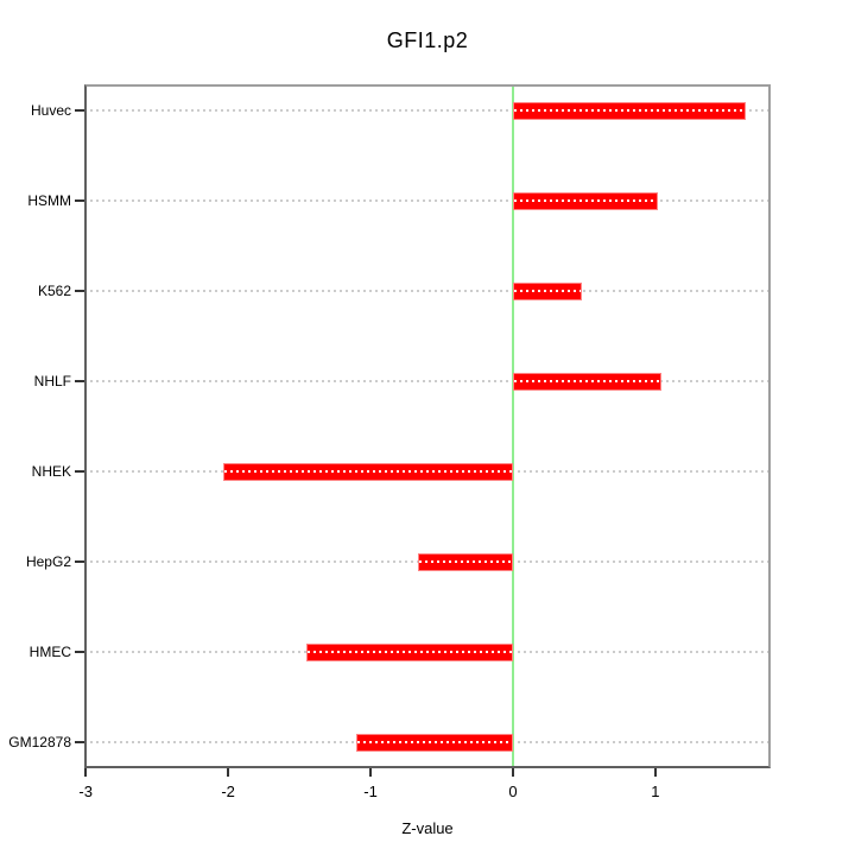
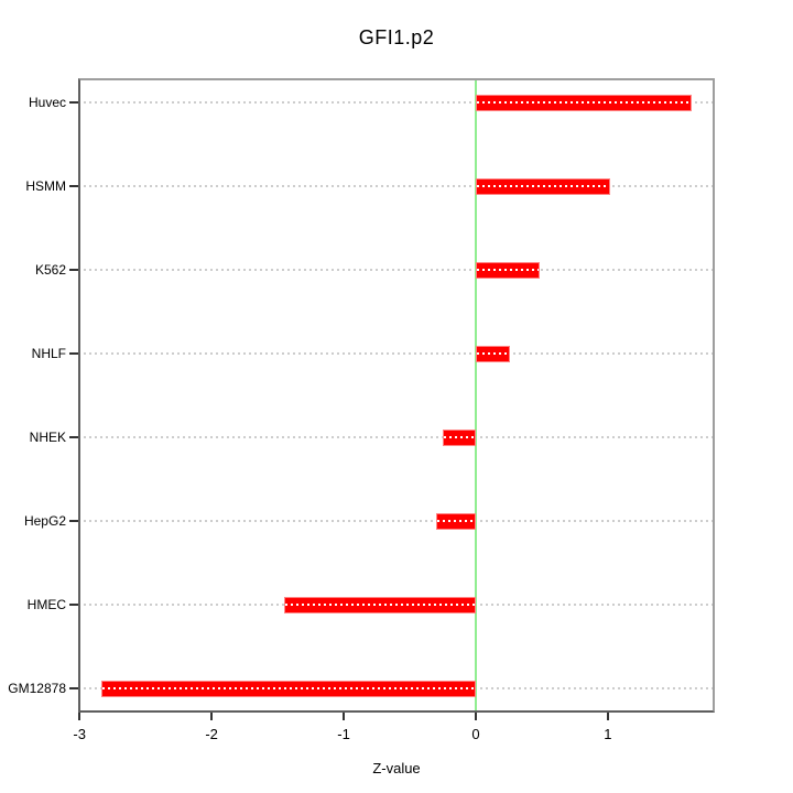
NHLF: 1.03 -> 0.24
NHEK: -2.02 -> -0.23
HepG2: -0.65 -> -0.28
GM12878: -1.08 -> -2.82
